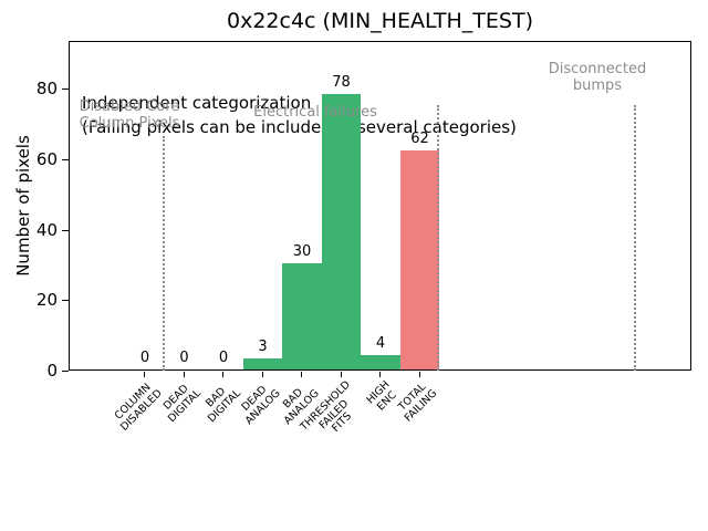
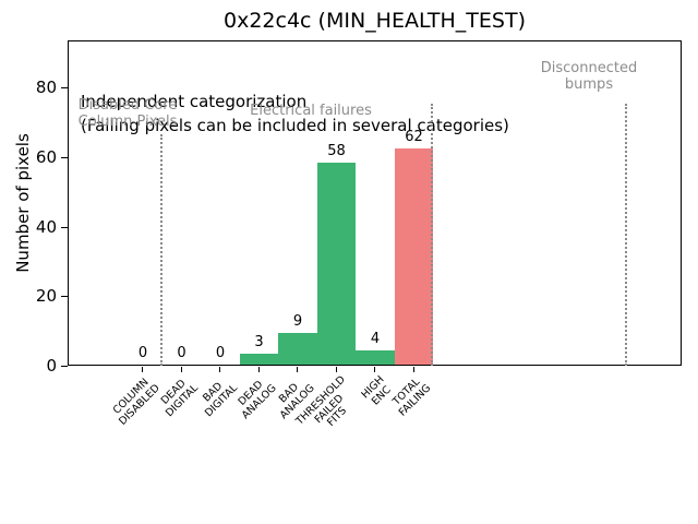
BAD ANALOG: 30 -> 9
THRESHOLD FAILED FITS: 78 -> 58
